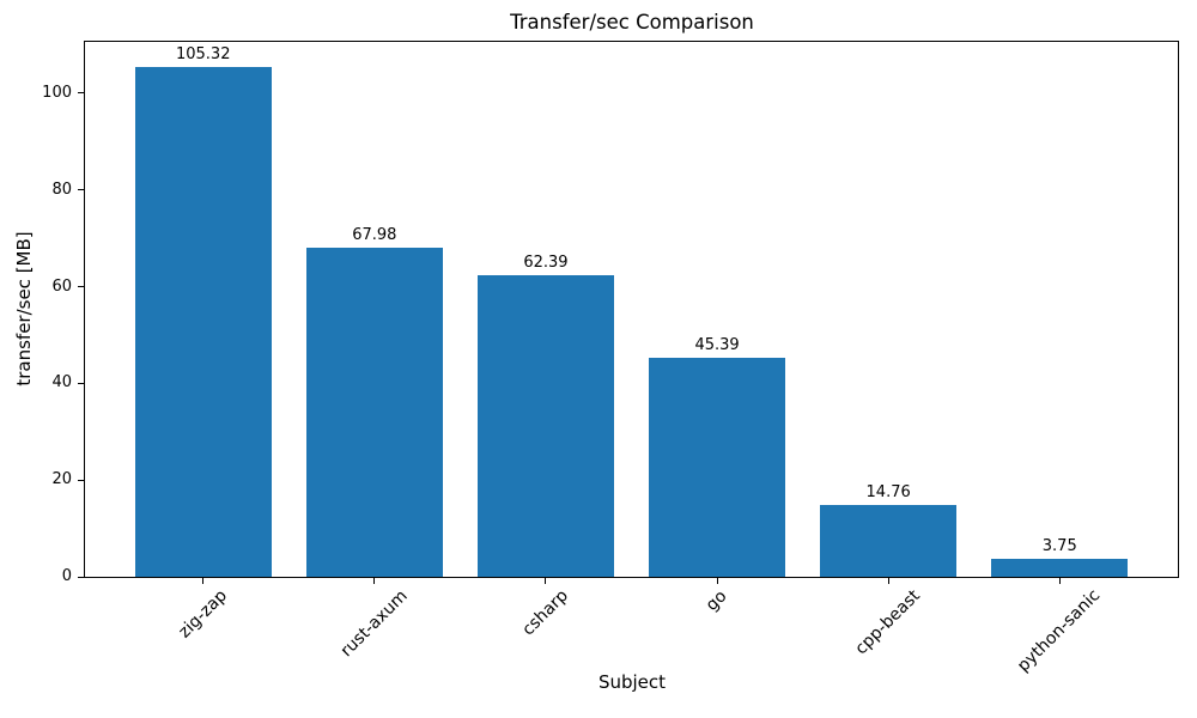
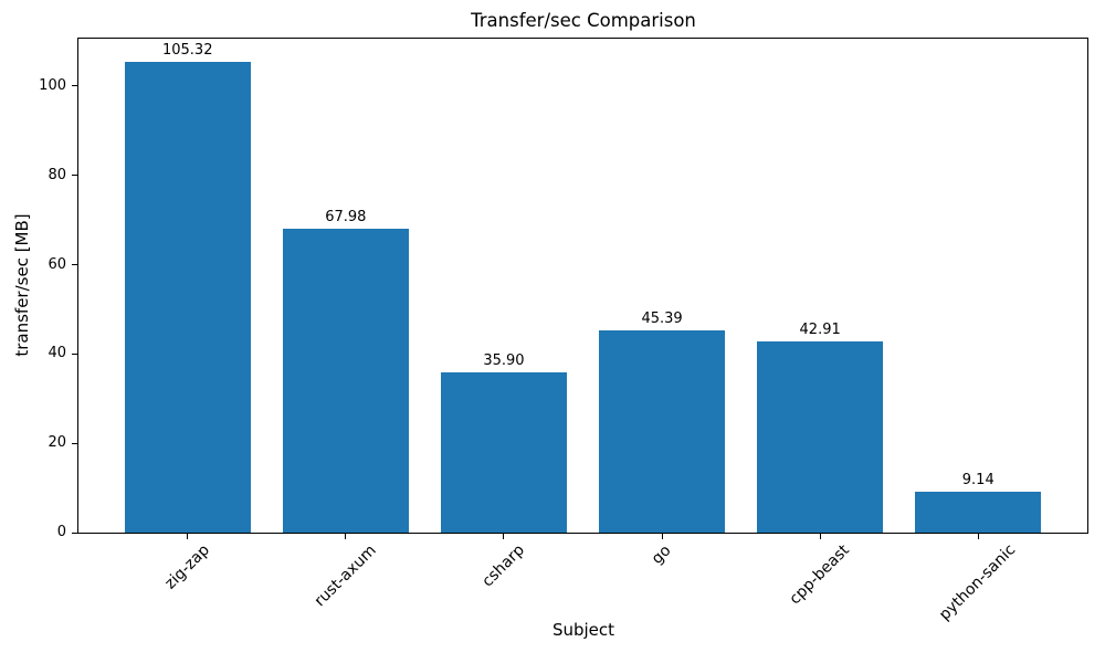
csharp: 62.39 -> 35.90
cpp-beast: 14.76 -> 42.91
python-sanic: 3.75 -> 9.14
